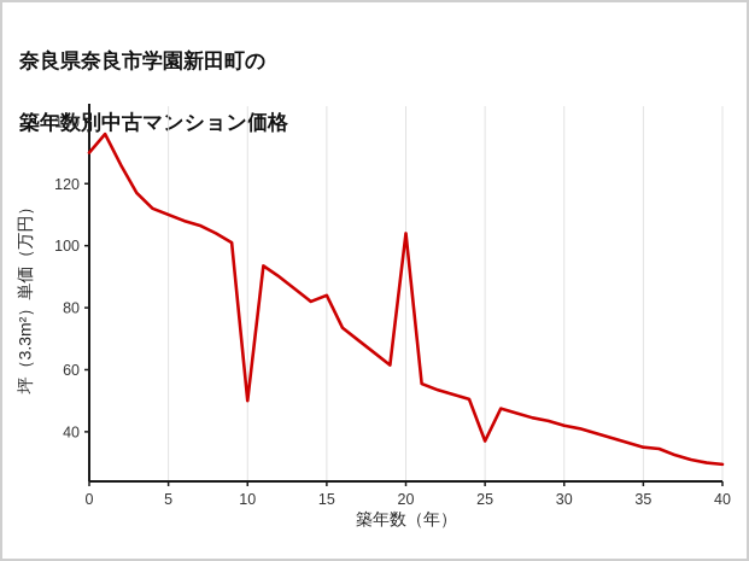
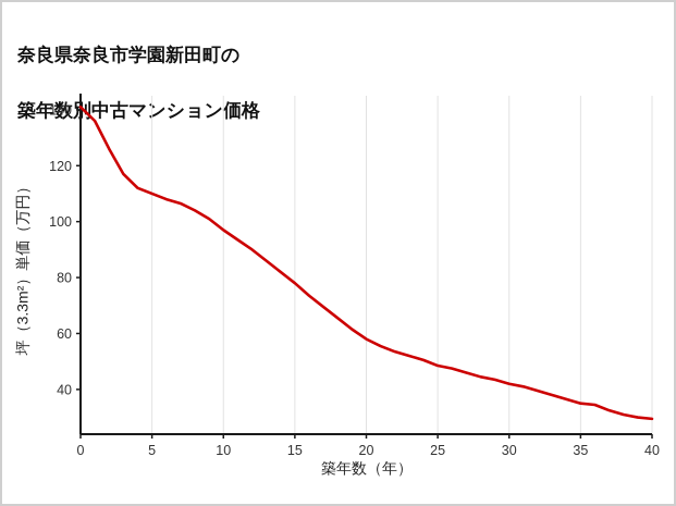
0: 130 -> 141
10: 50 -> 97
15: 84 -> 78
20: 104 -> 58
25: 37 -> 48
